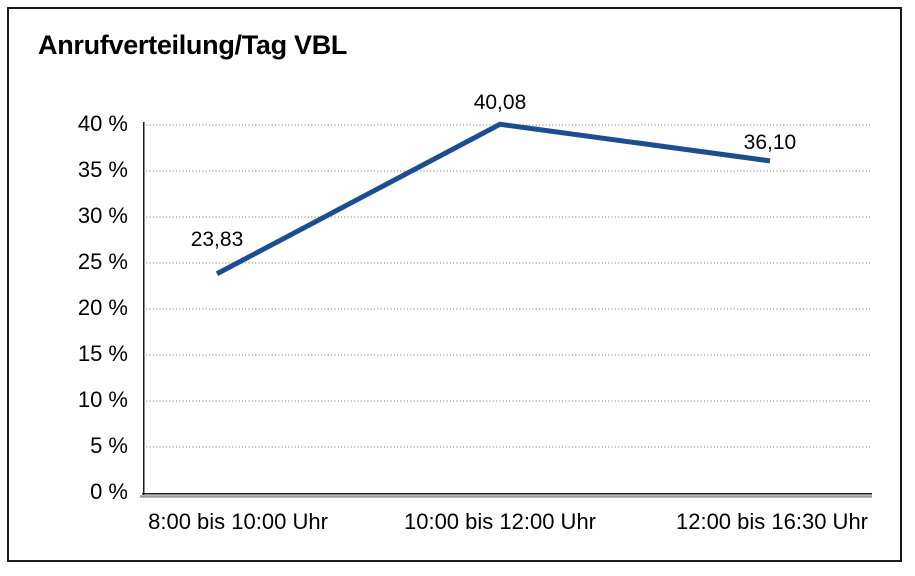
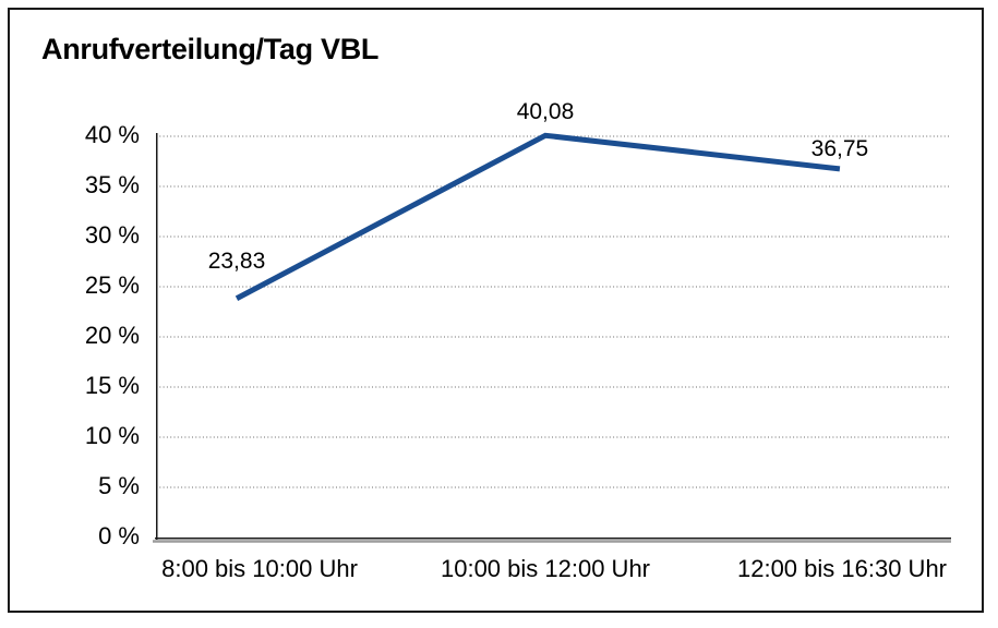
12:00 bis 16:30 Uhr: 36,10 -> 36,75
